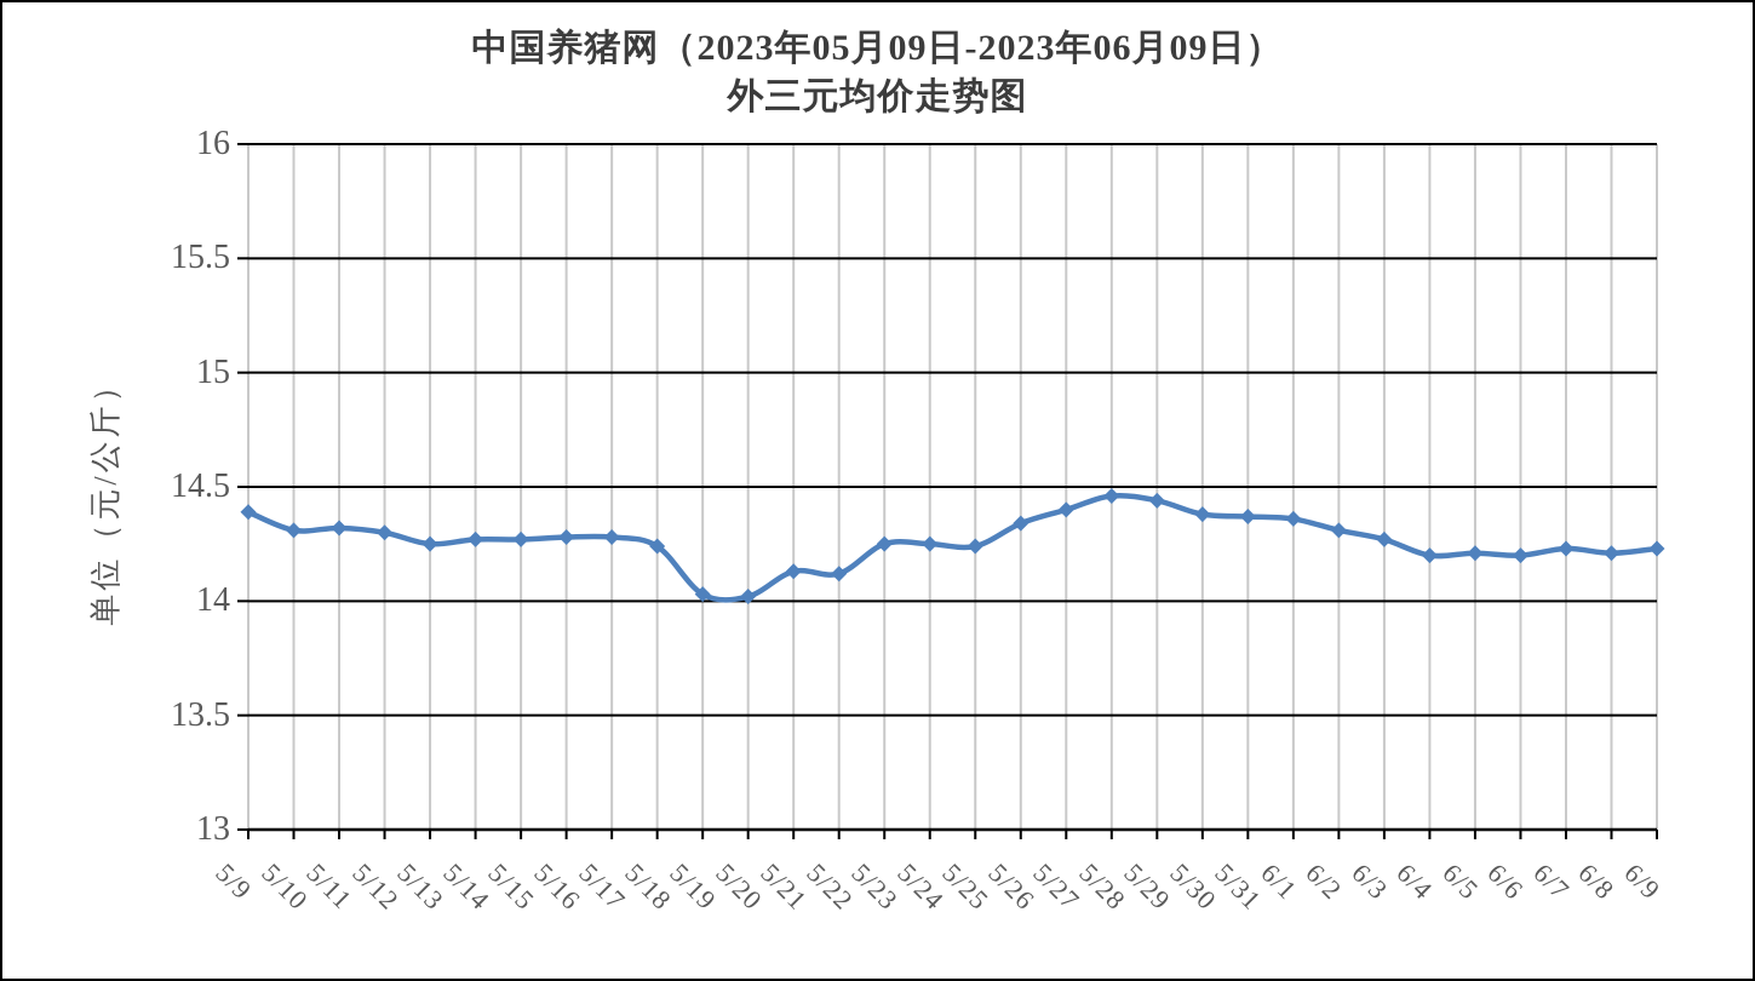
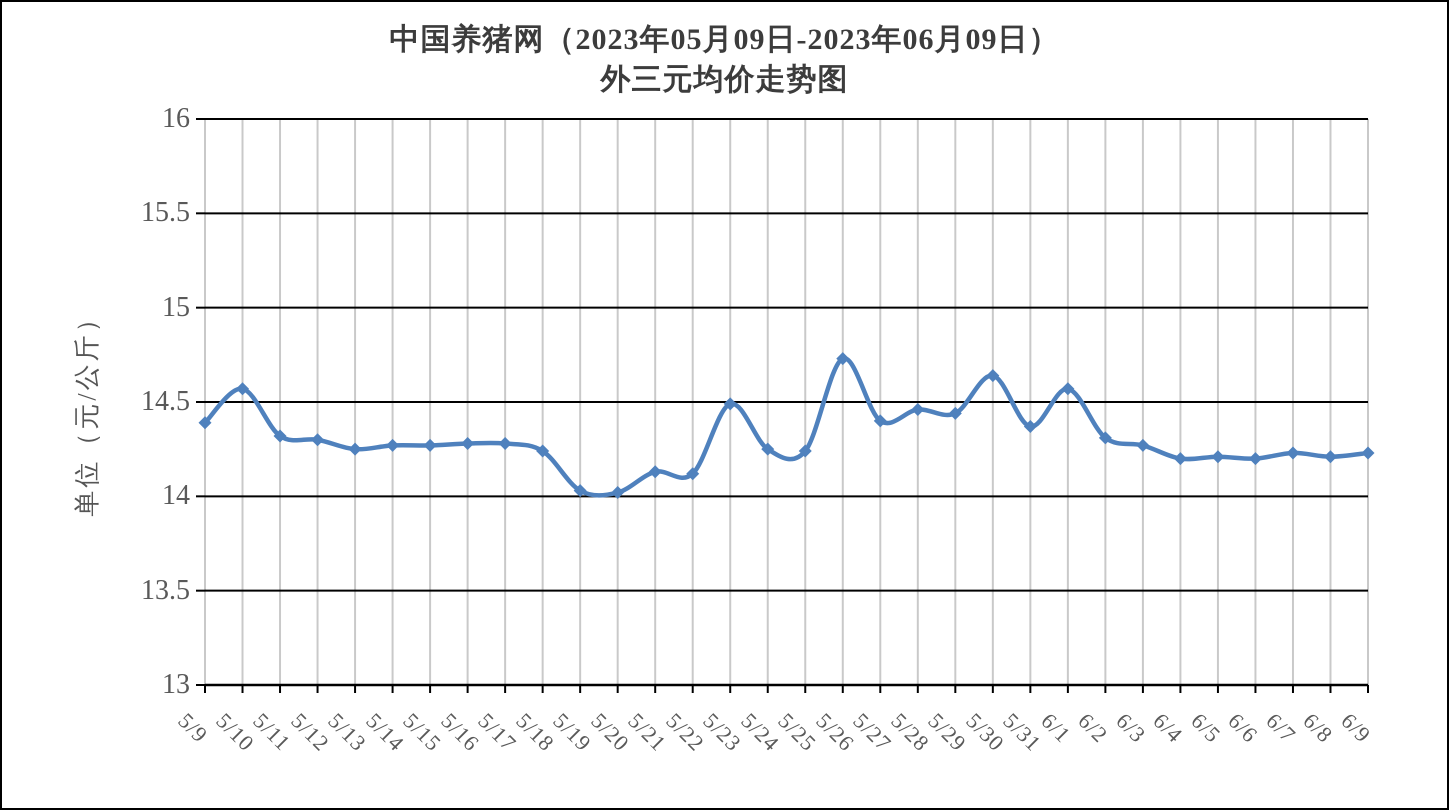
5/10: 14.31 -> 14.57
5/23: 14.25 -> 14.49
5/26: 14.34 -> 14.73
5/30: 14.38 -> 14.64
6/1: 14.36 -> 14.57
